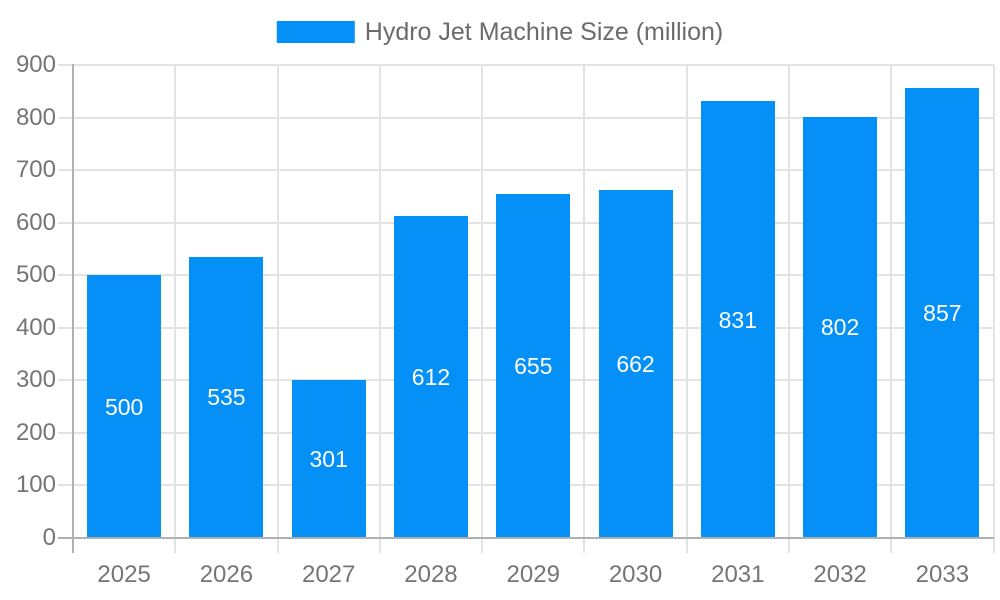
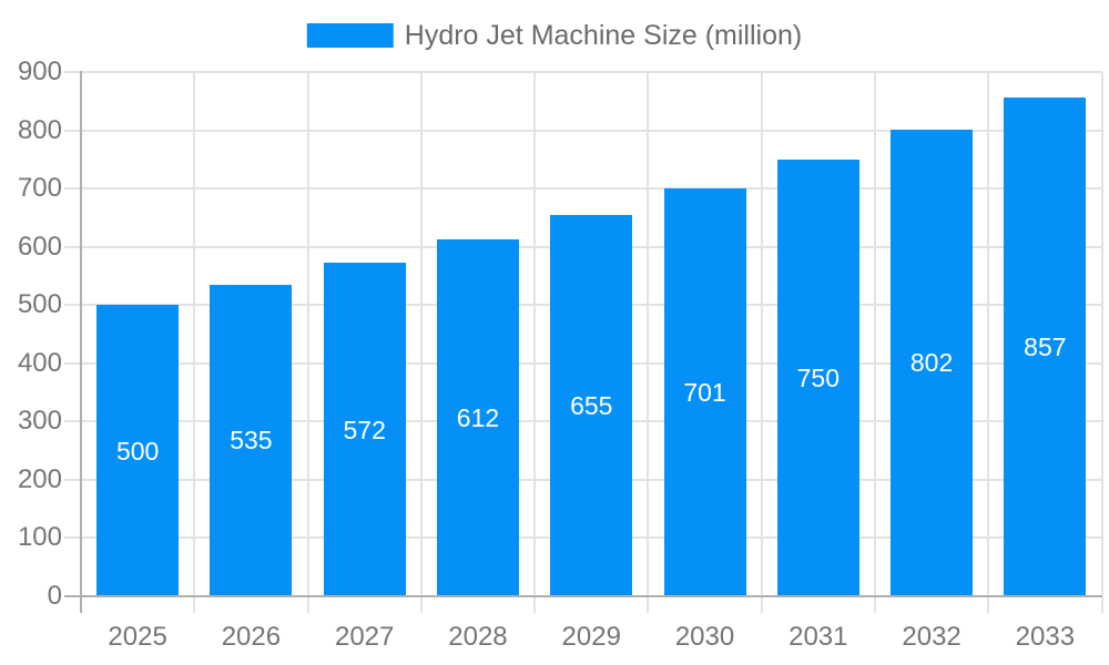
2027: 301 -> 572
2030: 662 -> 701
2031: 831 -> 750
